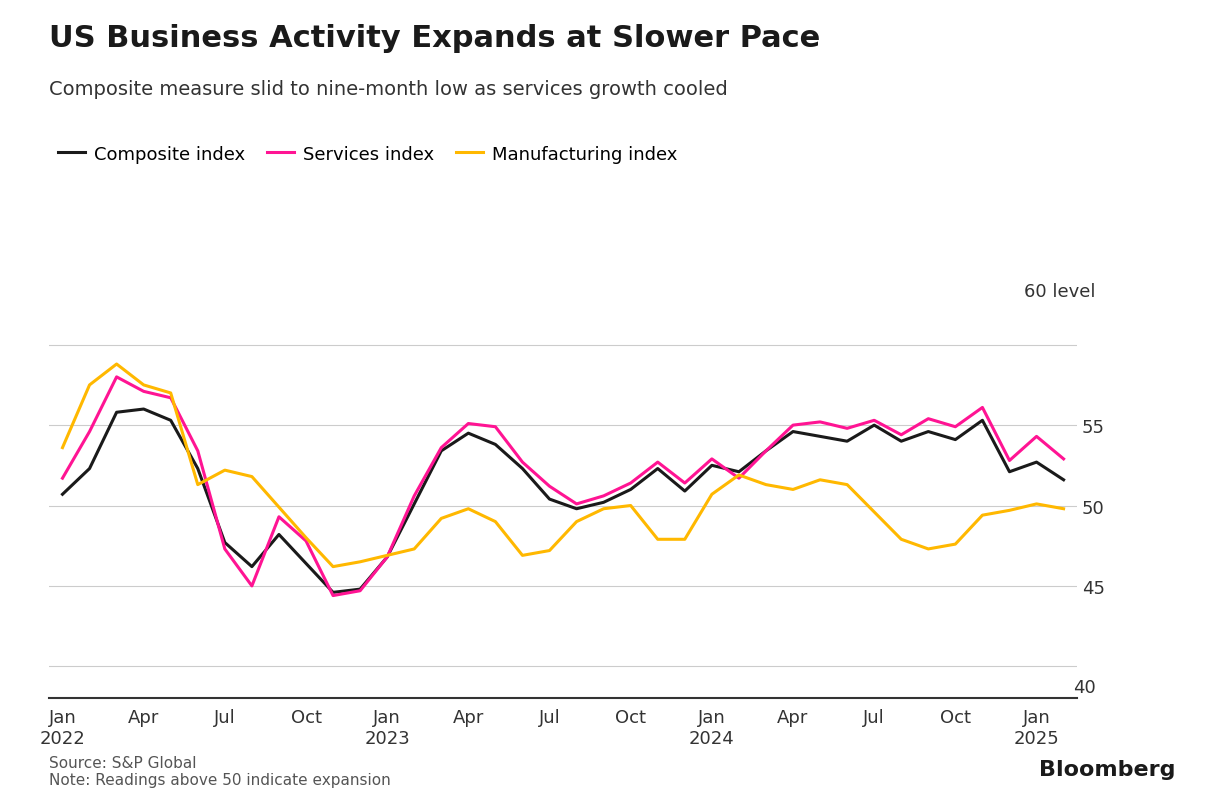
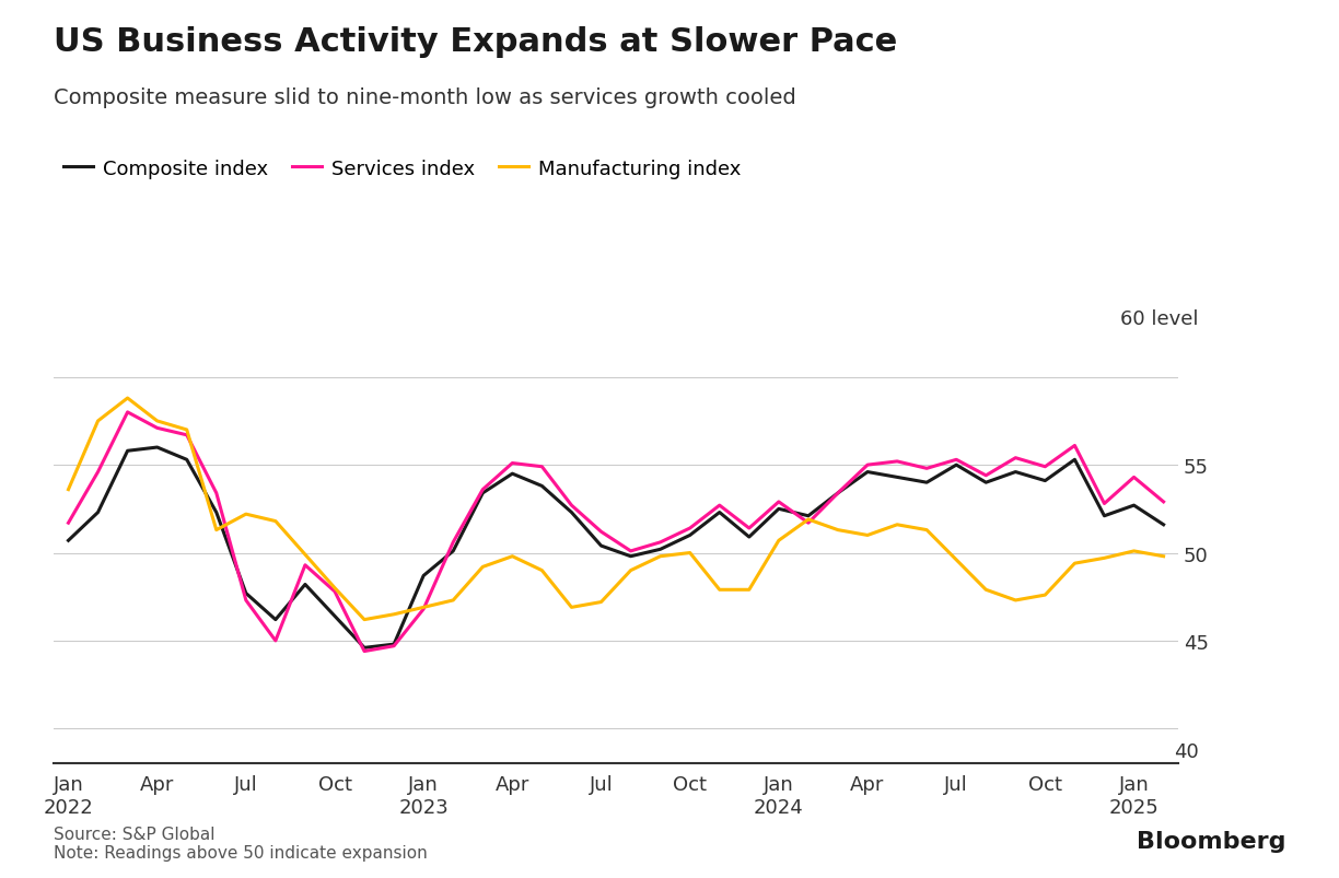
Composite index/Jan 2023: 46.8 -> 48.7
